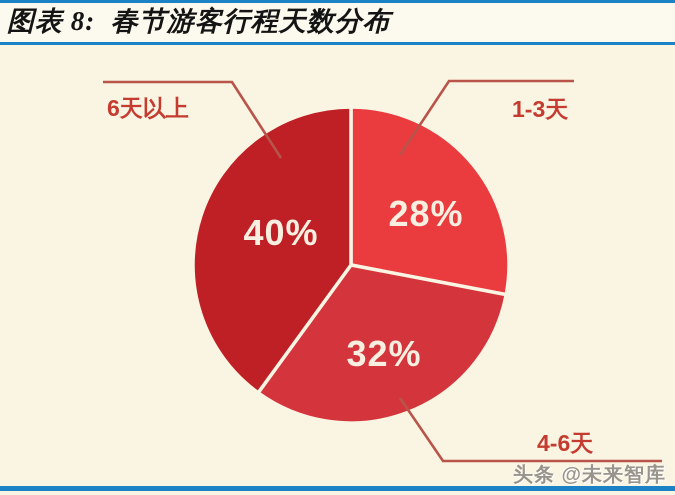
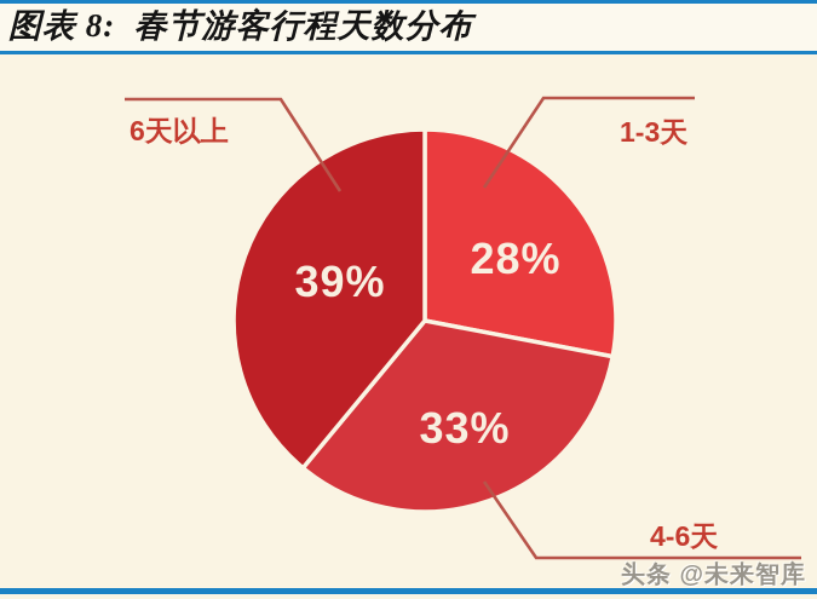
4-6天: 32% -> 33%
6天以上: 40% -> 39%
